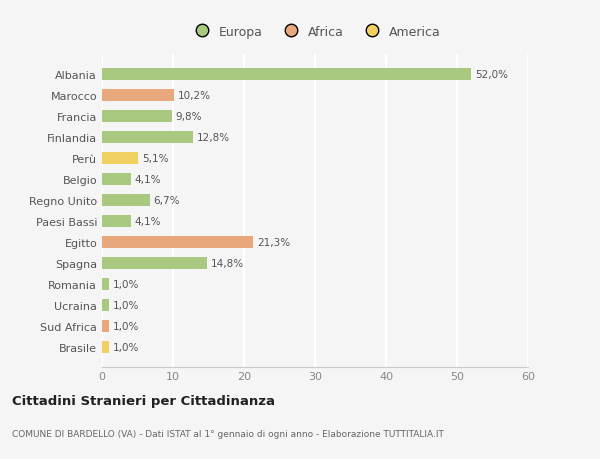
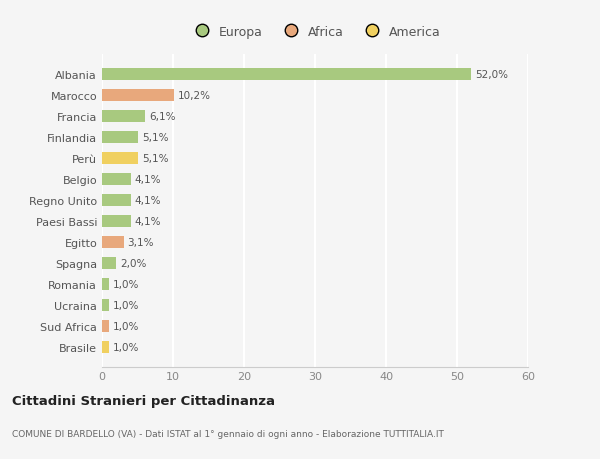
Francia: 9,8% -> 6,1%
Finlandia: 12,8% -> 5,1%
Regno Unito: 6,7% -> 4,1%
Egitto: 21,3% -> 3,1%
Spagna: 14,8% -> 2,0%
